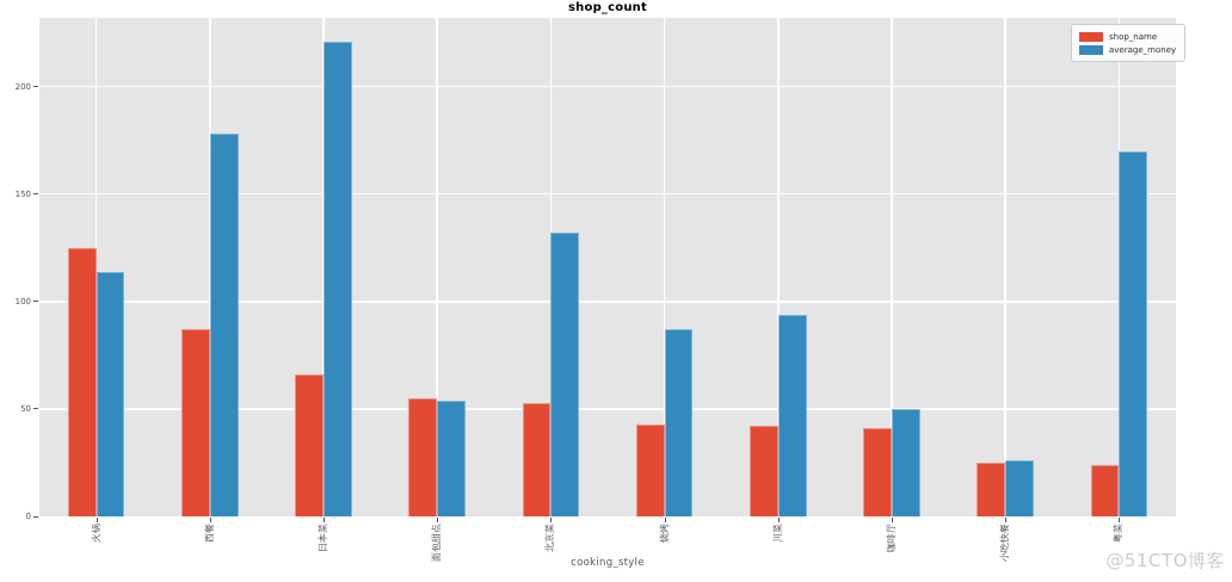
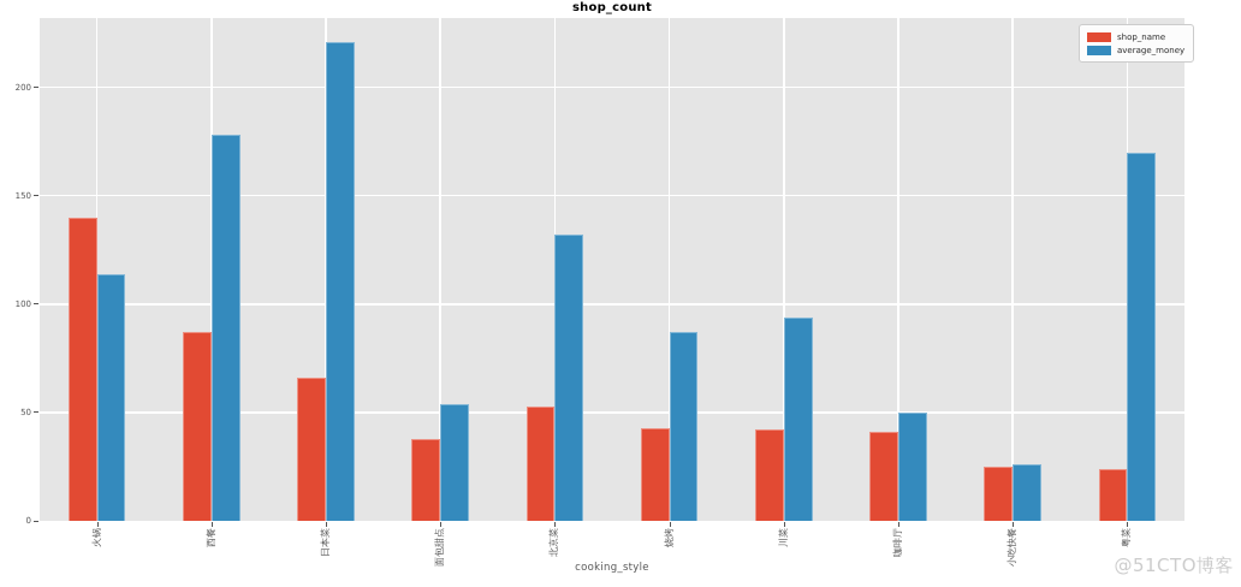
shop_name/火锅: 125 -> 140
shop_name/面包甜点: 55 -> 38
